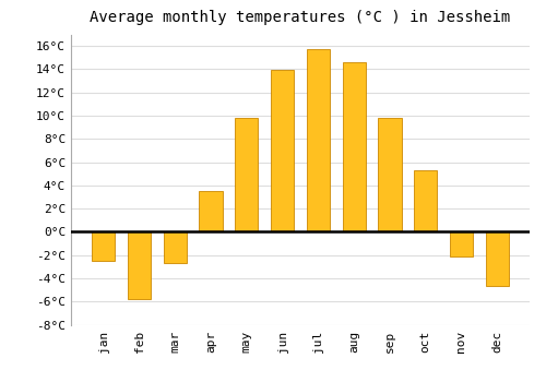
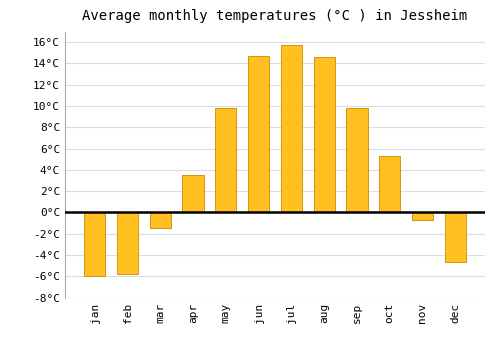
jan: -2.5°C -> -6.0°C
mar: -2.7°C -> -1.5°C
jun: 13.9°C -> 14.7°C
nov: -2.1°C -> -0.7°C
